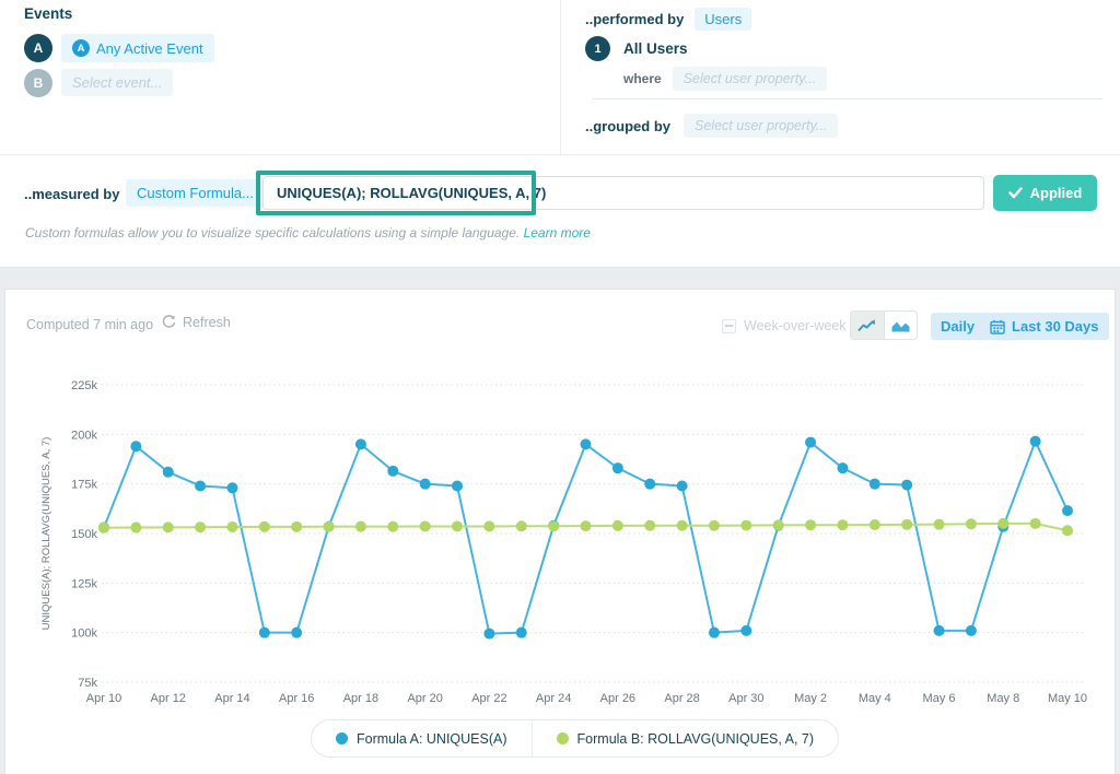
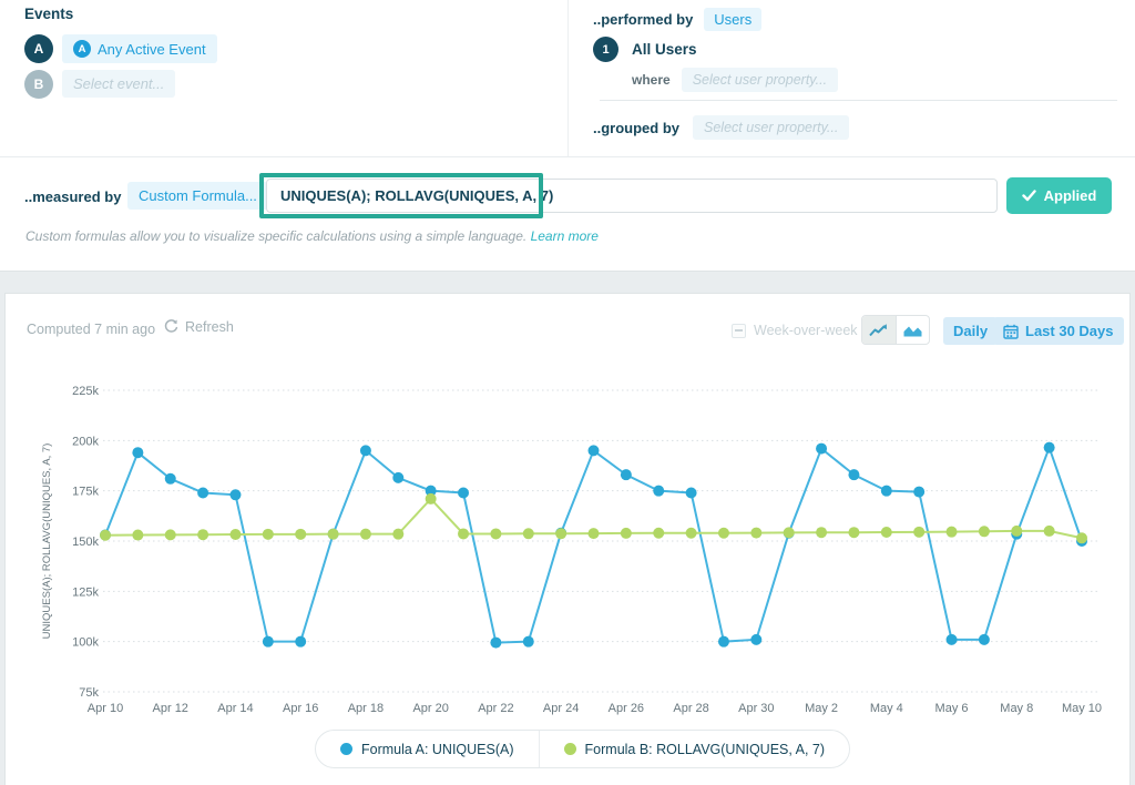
Formula B: ROLLAVG(UNIQUES, A, 7)/Apr 20: 154k -> 171k
Formula A: UNIQUES(A)/May 10: 162k -> 150k
